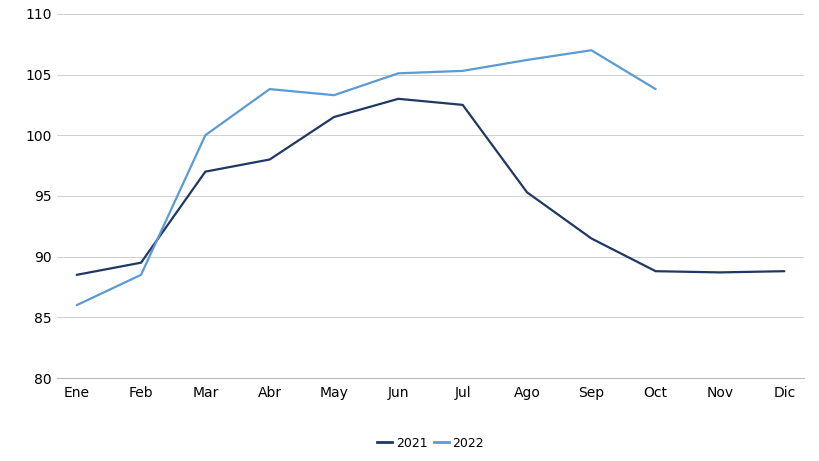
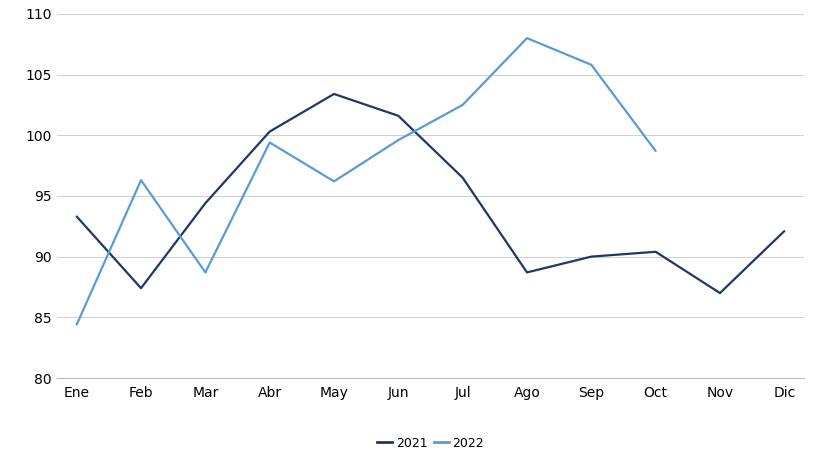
2021/Ene: 88.5 -> 93.3
2022/Ene: 86.0 -> 84.4
2021/Feb: 89.5 -> 87.4
2022/Feb: 88.5 -> 96.3
2021/Mar: 97.0 -> 94.4
2022/Mar: 100.0 -> 88.7
2021/Abr: 98.0 -> 100.3
2022/Abr: 103.8 -> 99.4
2021/May: 101.5 -> 103.4
2022/May: 103.3 -> 96.2
2021/Jun: 103.0 -> 101.6
2022/Jun: 105.1 -> 99.6
2021/Jul: 102.5 -> 96.5
2022/Jul: 105.3 -> 102.5
2021/Ago: 95.3 -> 88.7
2022/Ago: 106.2 -> 108.0
2021/Sep: 91.5 -> 90.0
2022/Sep: 107.0 -> 105.8
2021/Oct: 88.8 -> 90.4
2022/Oct: 103.8 -> 98.7
2021/Nov: 88.7 -> 87.0
2021/Dic: 88.8 -> 92.1
